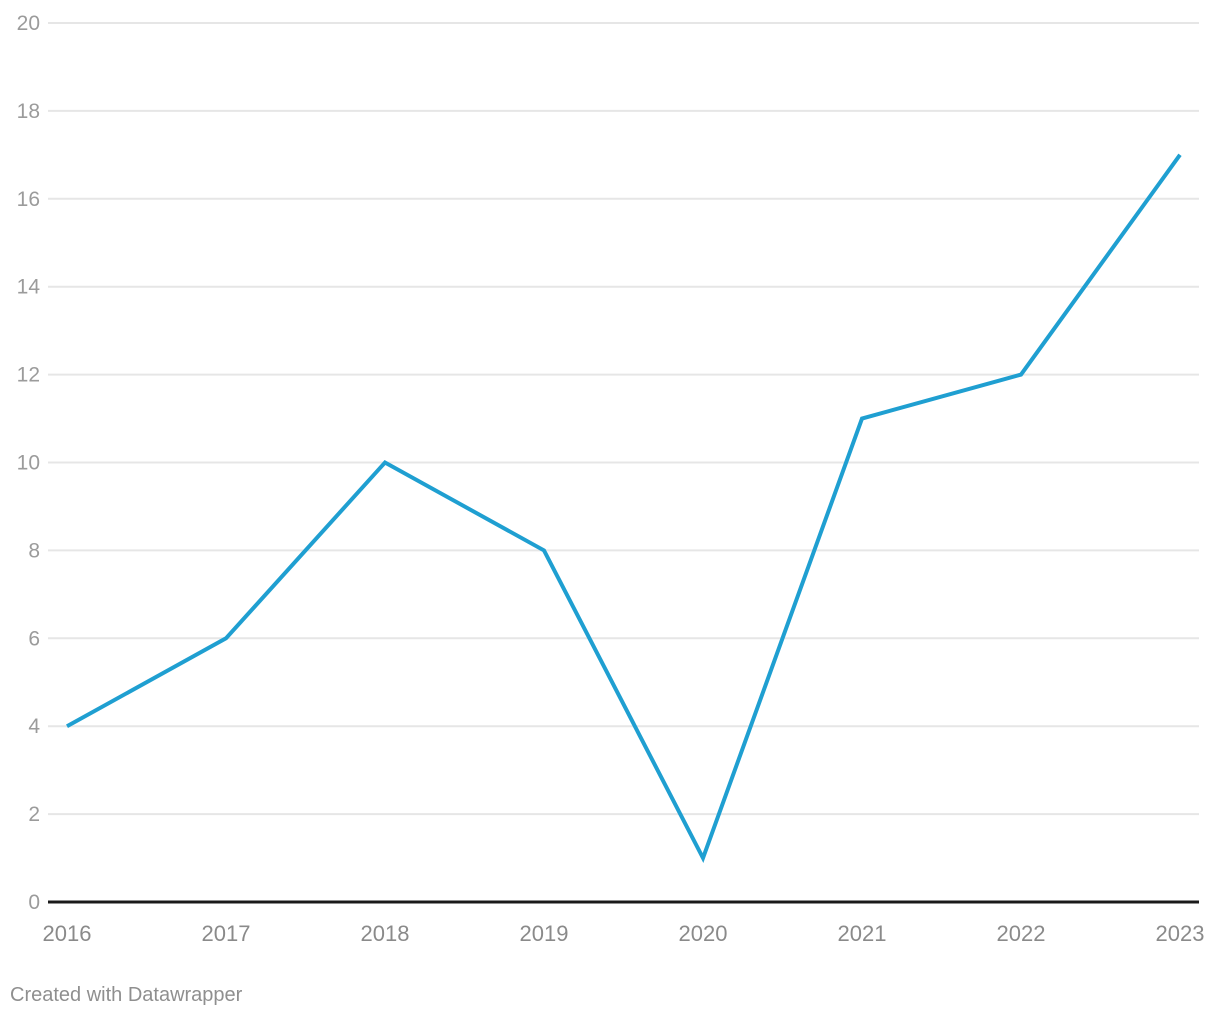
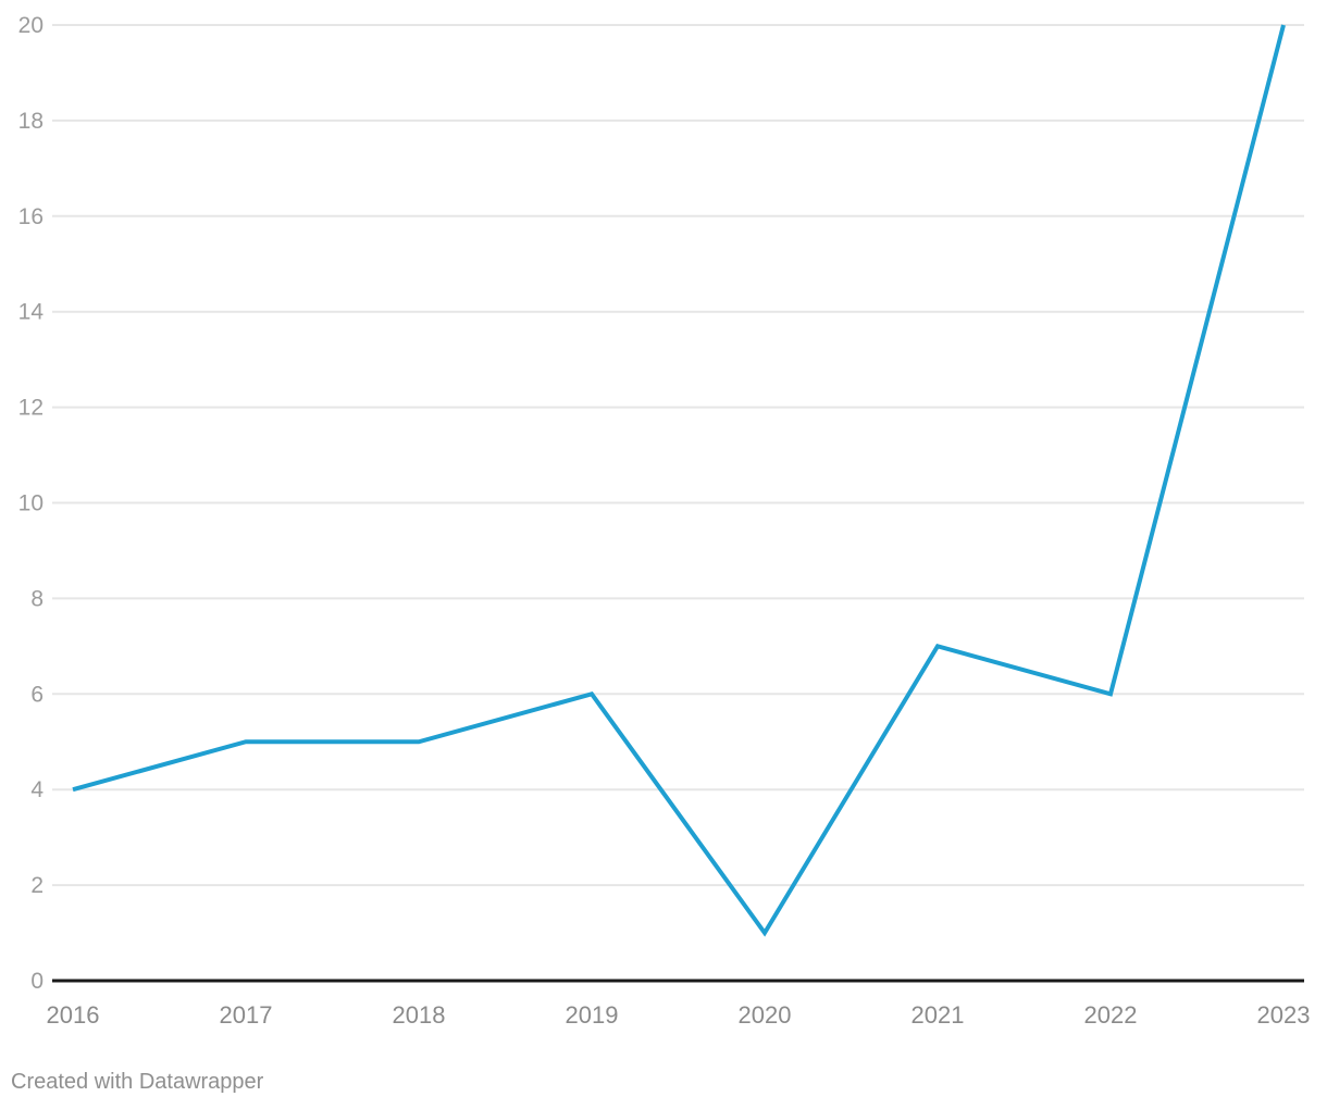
2017: 6 -> 5
2018: 10 -> 5
2019: 8 -> 6
2021: 11 -> 7
2022: 12 -> 6
2023: 17 -> 20
